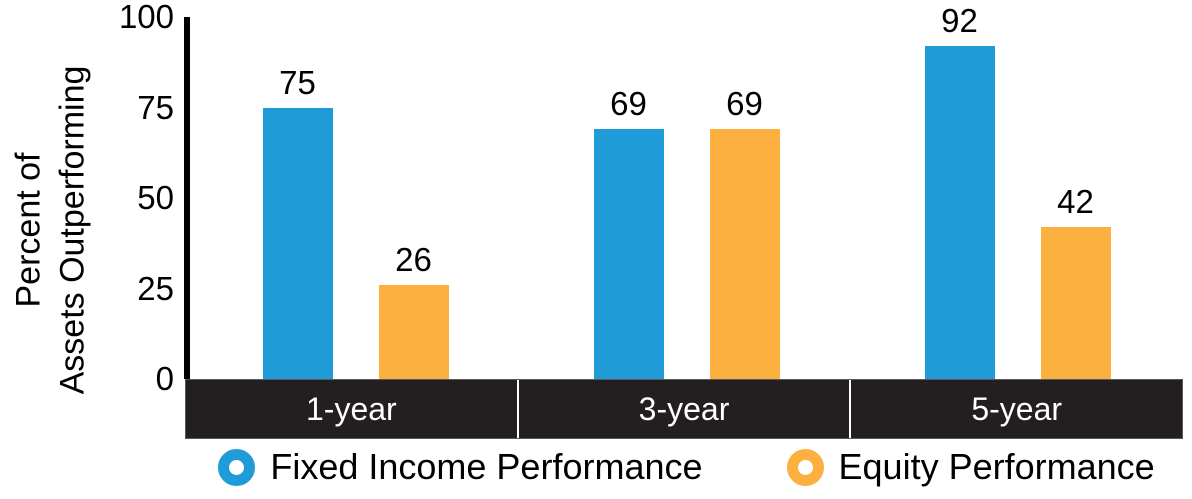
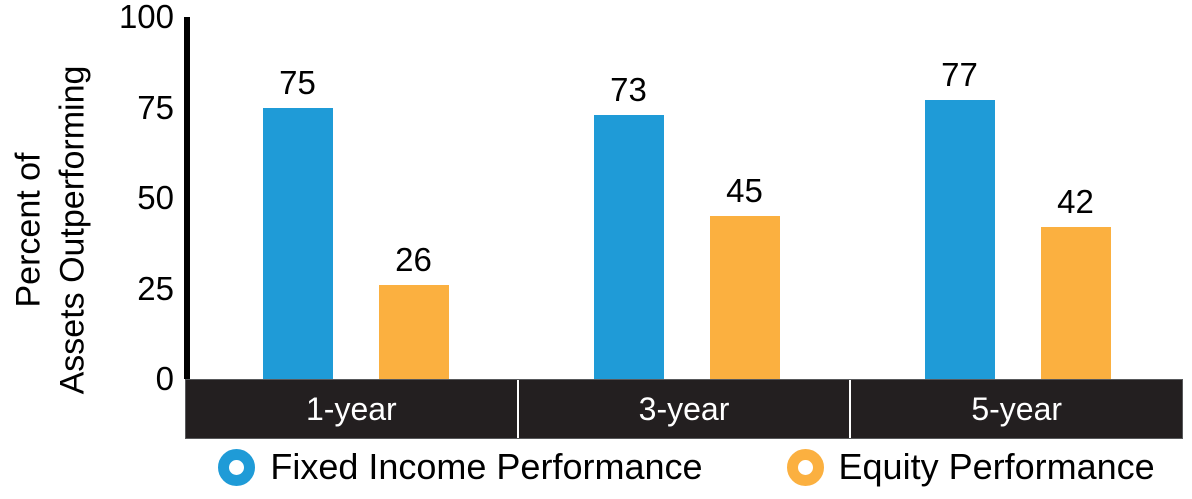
Fixed Income Performance/3-year: 69 -> 73
Equity Performance/3-year: 69 -> 45
Fixed Income Performance/5-year: 92 -> 77
